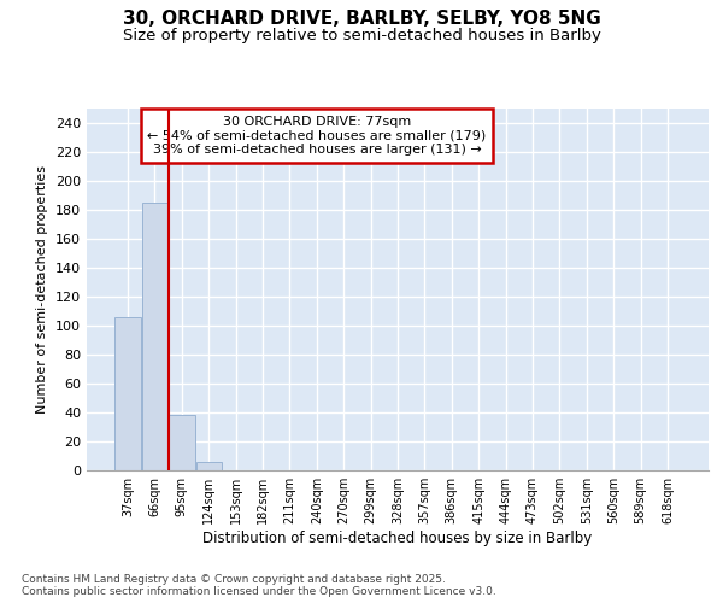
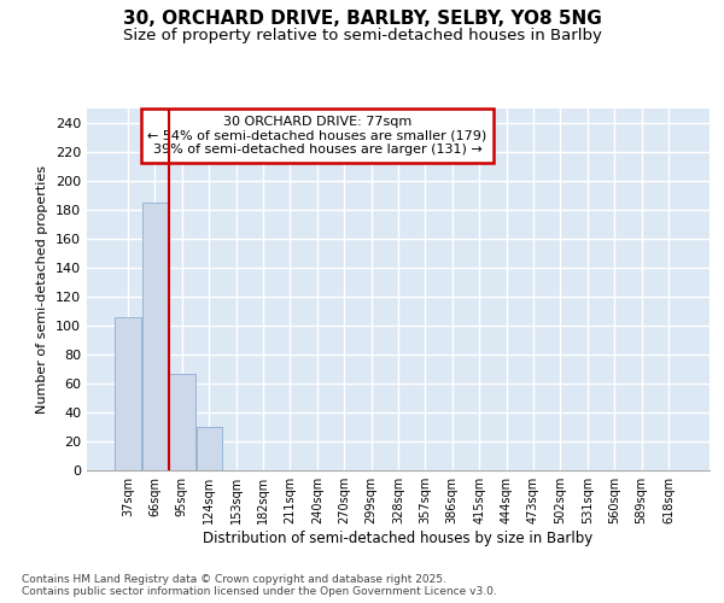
95sqm: 38 -> 67
124sqm: 6 -> 30
